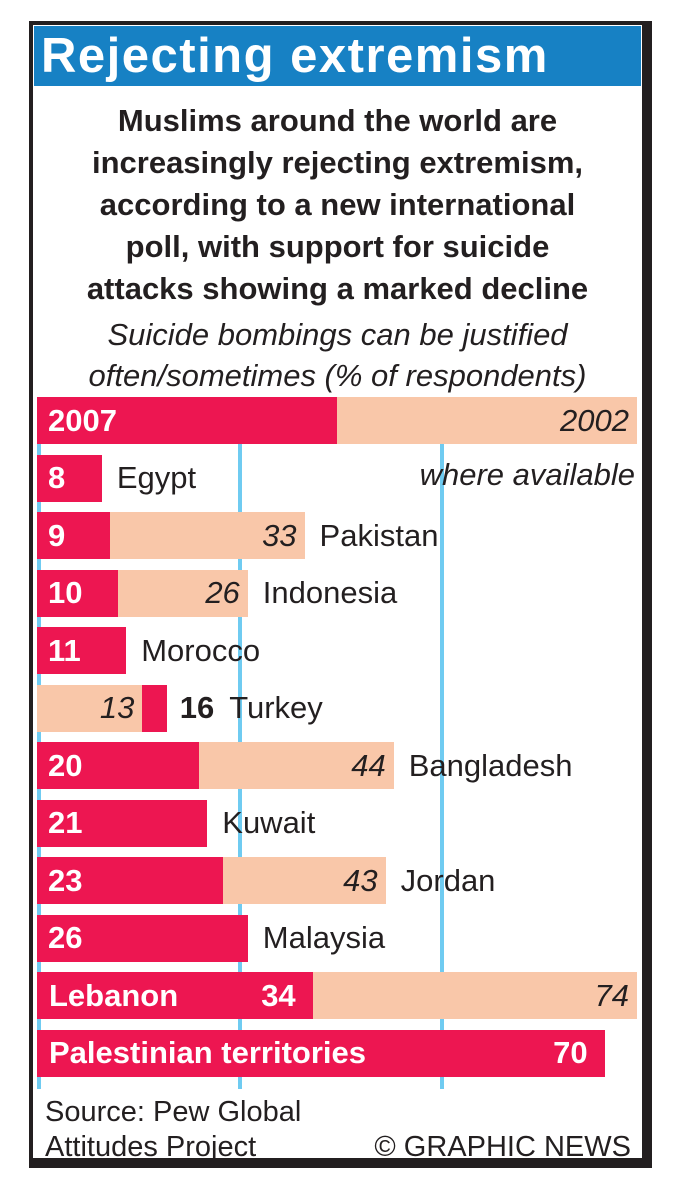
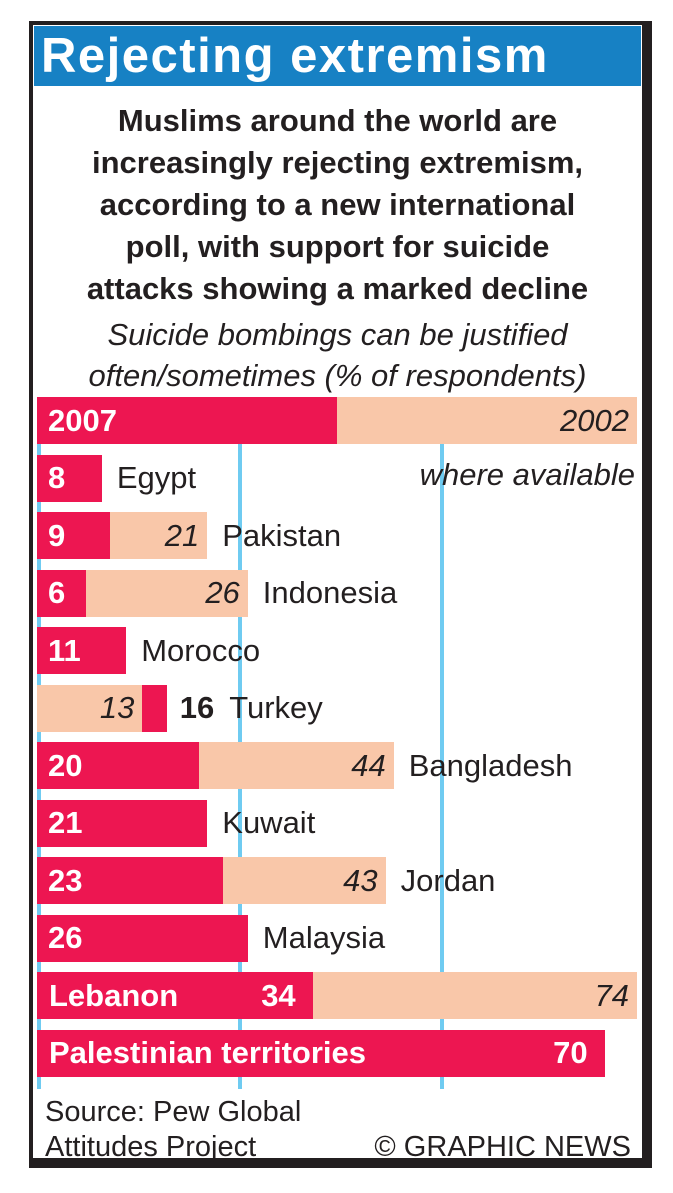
2002/Pakistan: 33 -> 21
2007/Indonesia: 10 -> 6
